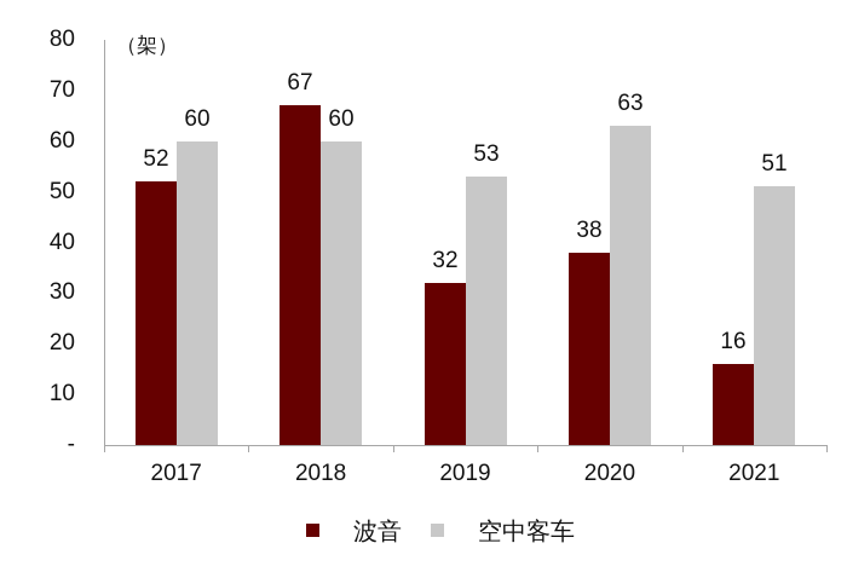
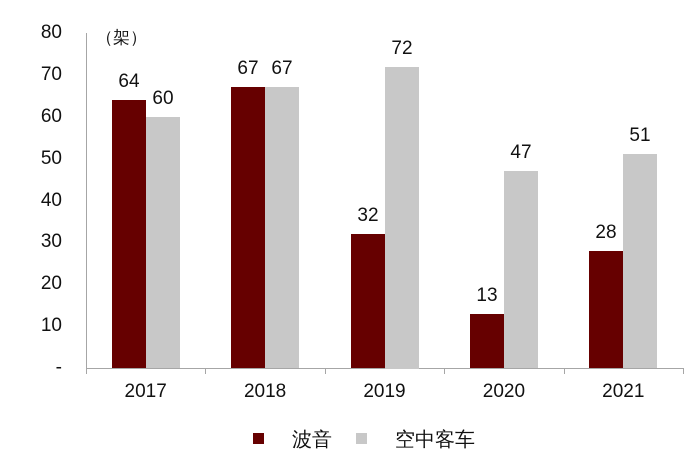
波音/2017: 52 -> 64
空中客车/2018: 60 -> 67
空中客车/2019: 53 -> 72
波音/2020: 38 -> 13
空中客车/2020: 63 -> 47
波音/2021: 16 -> 28
